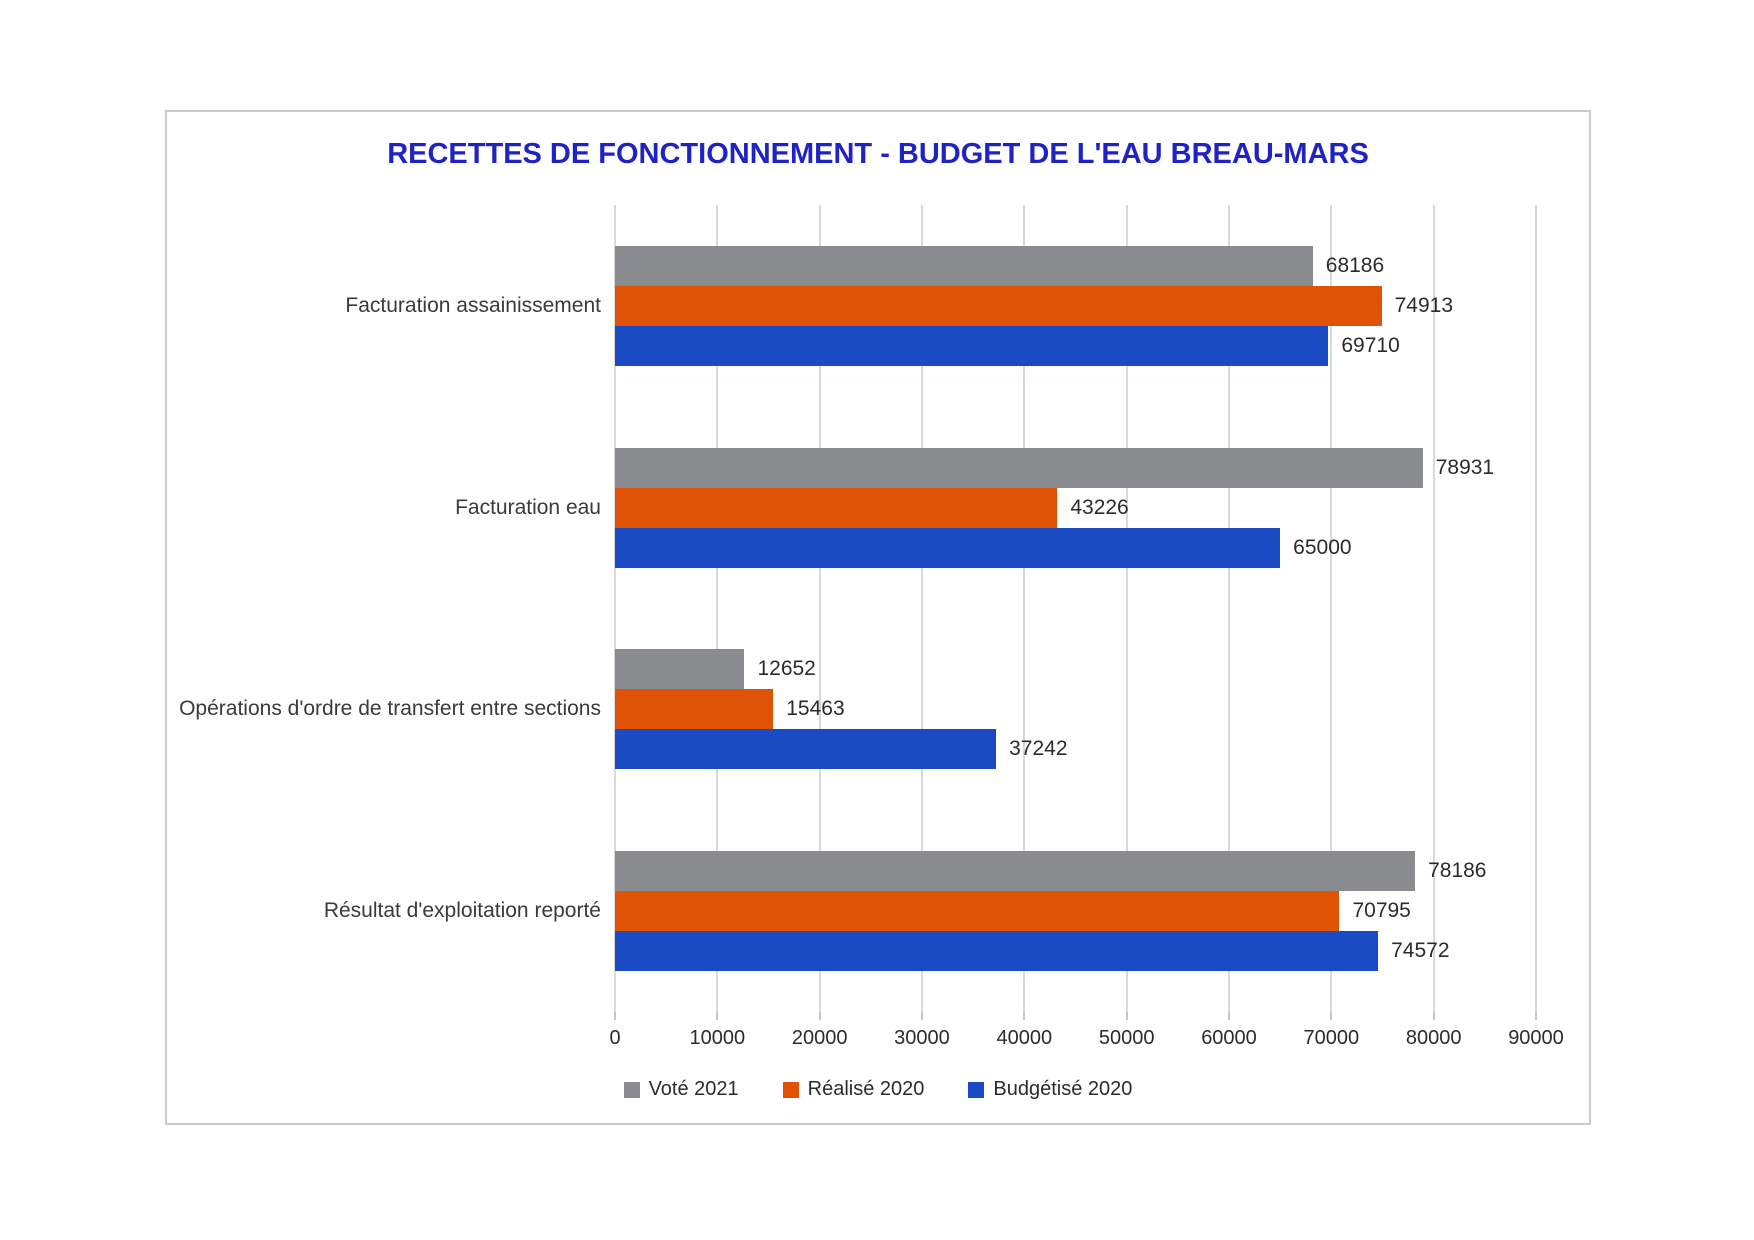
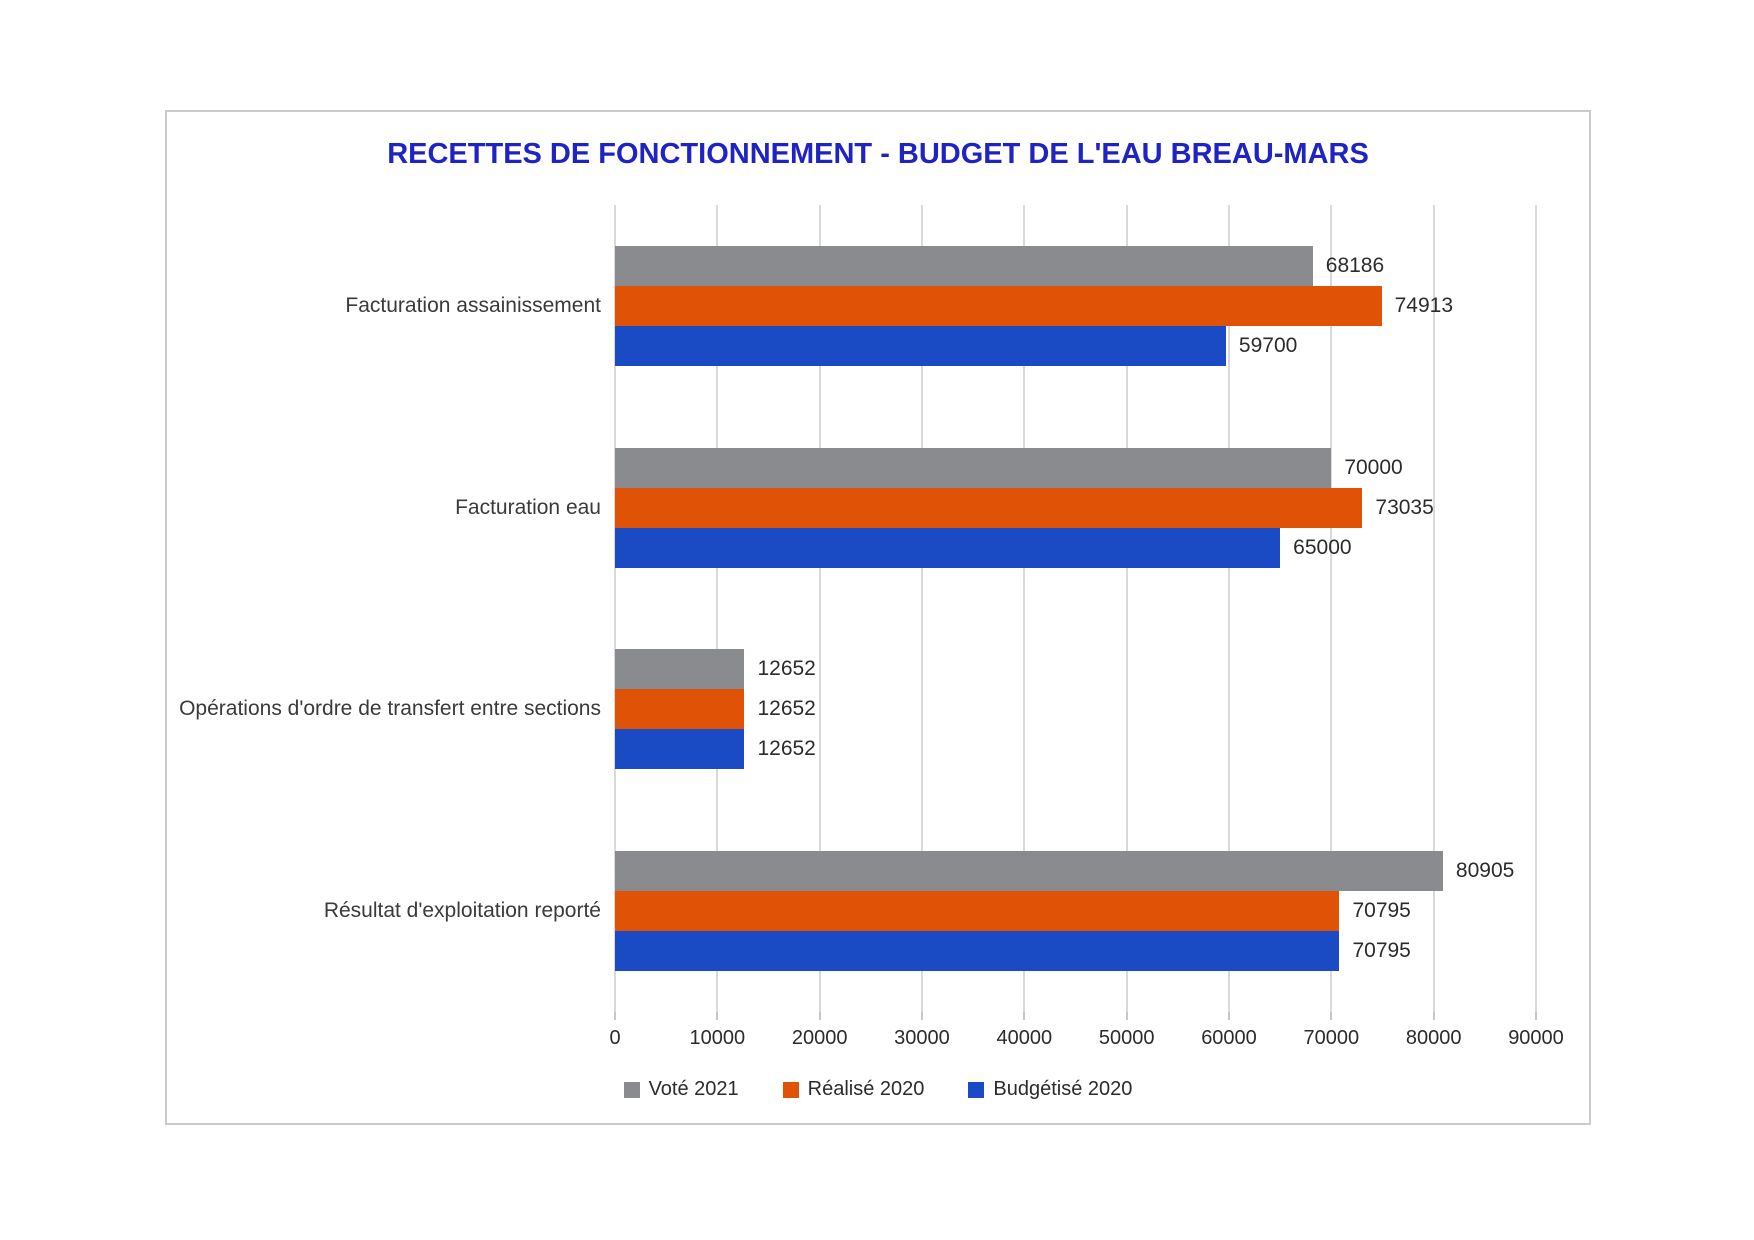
Budgétisé 2020/Facturation assainissement: 69710 -> 59700
Voté 2021/Facturation eau: 78931 -> 70000
Réalisé 2020/Facturation eau: 43226 -> 73035
Réalisé 2020/Opérations d'ordre de transfert entre sections: 15463 -> 12652
Budgétisé 2020/Opérations d'ordre de transfert entre sections: 37242 -> 12652
Voté 2021/Résultat d'exploitation reporté: 78186 -> 80905
Budgétisé 2020/Résultat d'exploitation reporté: 74572 -> 70795
